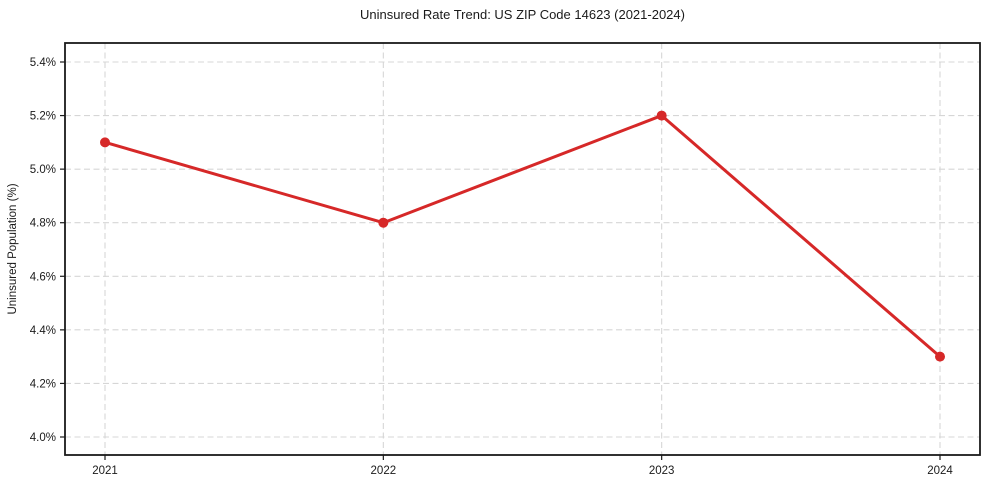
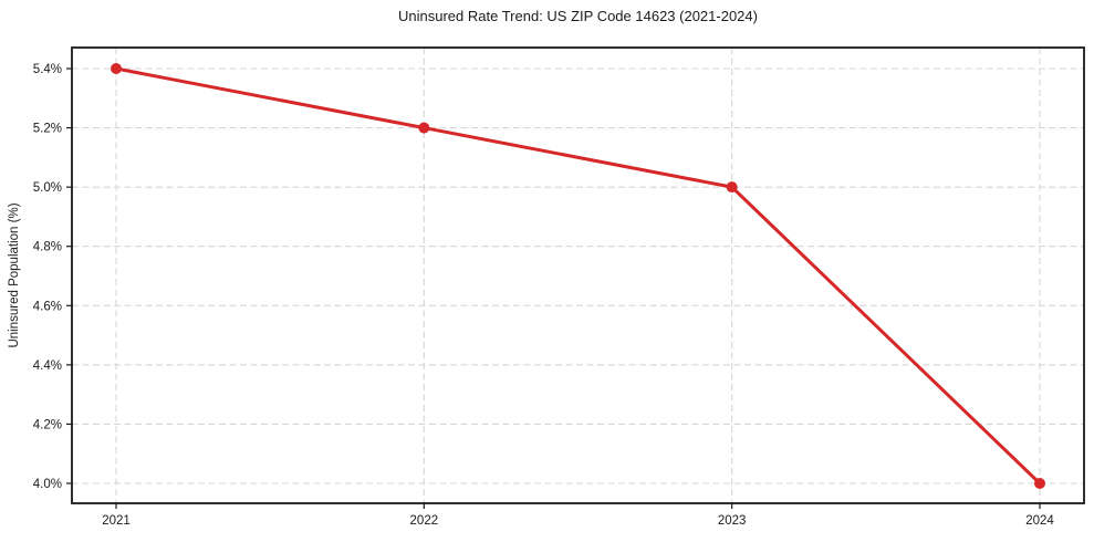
2021: 5.1% -> 5.4%
2022: 4.8% -> 5.2%
2023: 5.2% -> 5.0%
2024: 4.3% -> 4.0%
